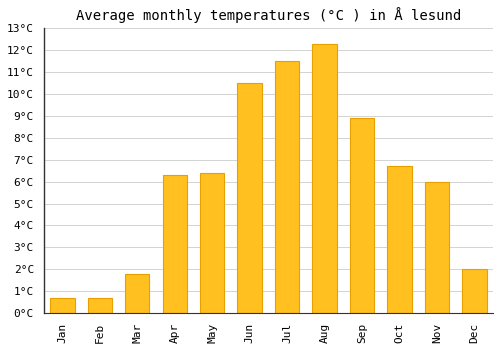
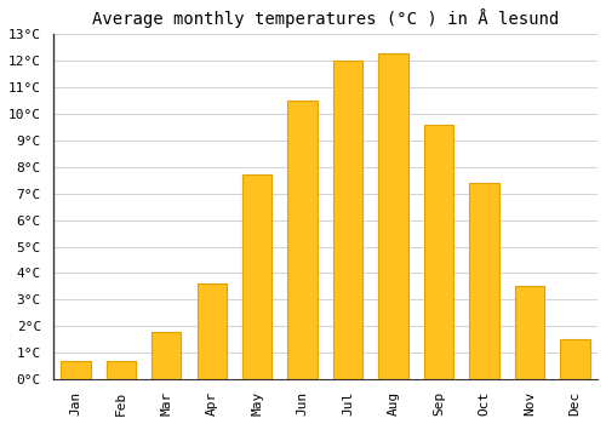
Apr: 6.3°C -> 3.6°C
May: 6.4°C -> 7.7°C
Jul: 11.5°C -> 12.0°C
Sep: 8.9°C -> 9.6°C
Oct: 6.7°C -> 7.4°C
Nov: 6.0°C -> 3.5°C
Dec: 2.0°C -> 1.5°C
